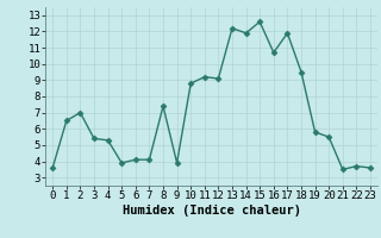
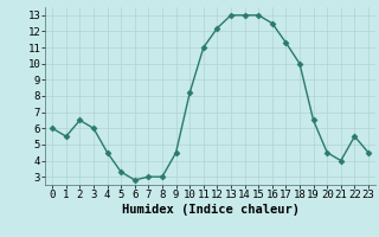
0: 3.6 -> 6.0
1: 6.5 -> 5.5
2: 7.0 -> 6.5
3: 5.4 -> 6.0
4: 5.3 -> 4.5
5: 3.9 -> 3.3
6: 4.1 -> 2.8
7: 4.1 -> 3.0
8: 7.4 -> 3.0
9: 3.9 -> 4.5
10: 8.8 -> 8.2
11: 9.2 -> 11.0
12: 9.1 -> 12.2
13: 12.2 -> 13.0
14: 11.9 -> 13.0
15: 12.6 -> 13.0
16: 10.7 -> 12.5
17: 11.9 -> 11.3
18: 9.5 -> 10.0
19: 5.8 -> 6.5
20: 5.5 -> 4.5
21: 3.5 -> 4.0
22: 3.7 -> 5.5
23: 3.6 -> 4.5
